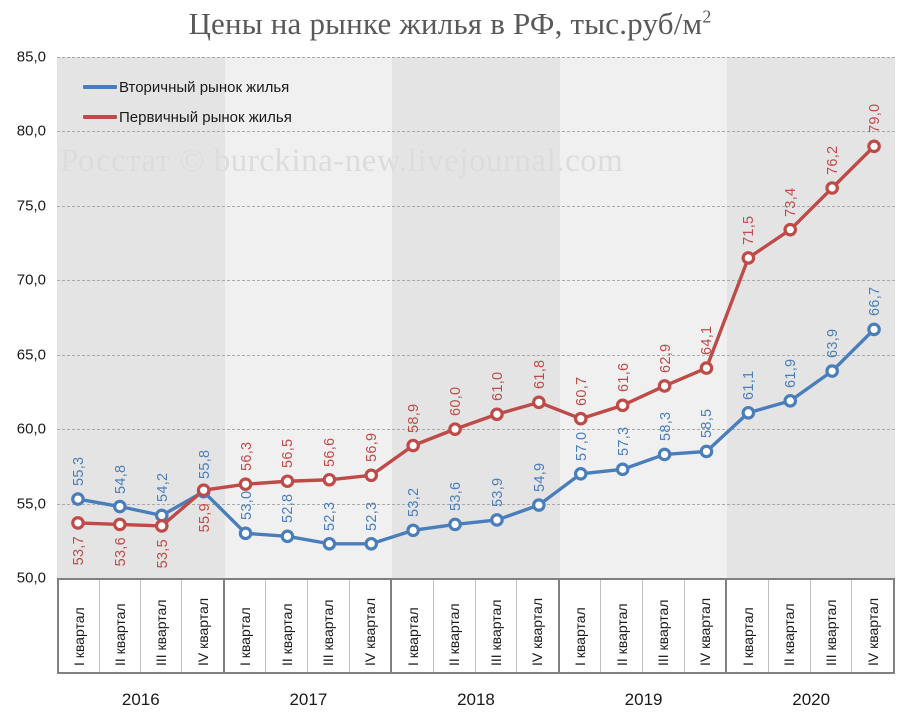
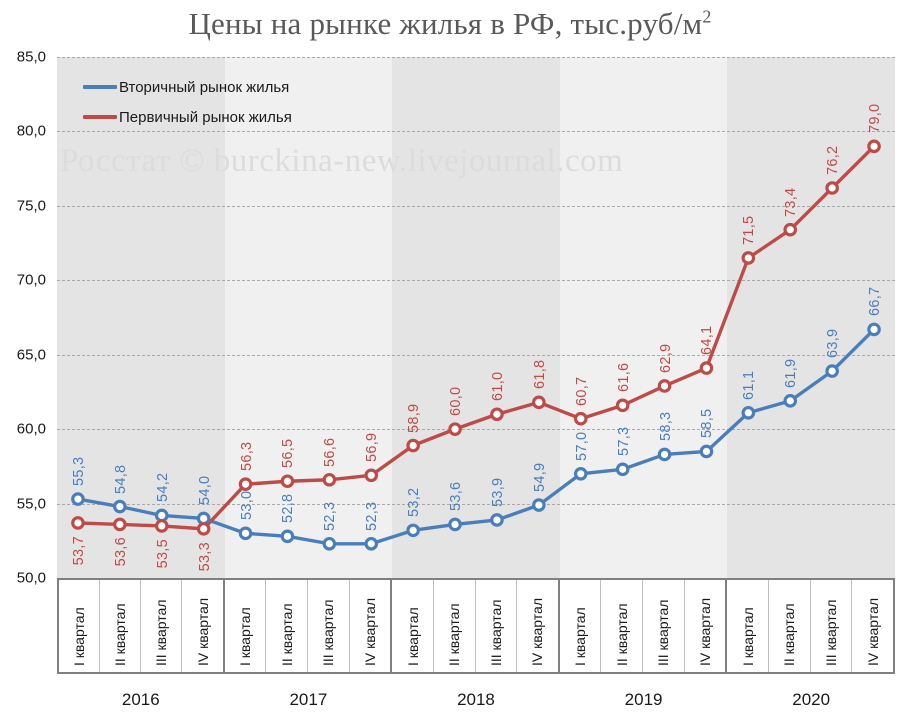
Вторичный рынок жилья/IV квартал 2016: 55,8 -> 54,0
Первичный рынок жилья/IV квартал 2016: 55,9 -> 53,3
